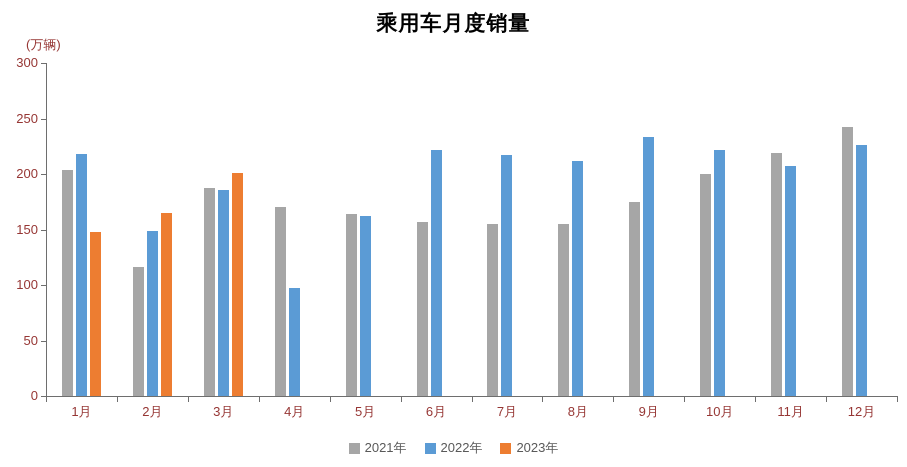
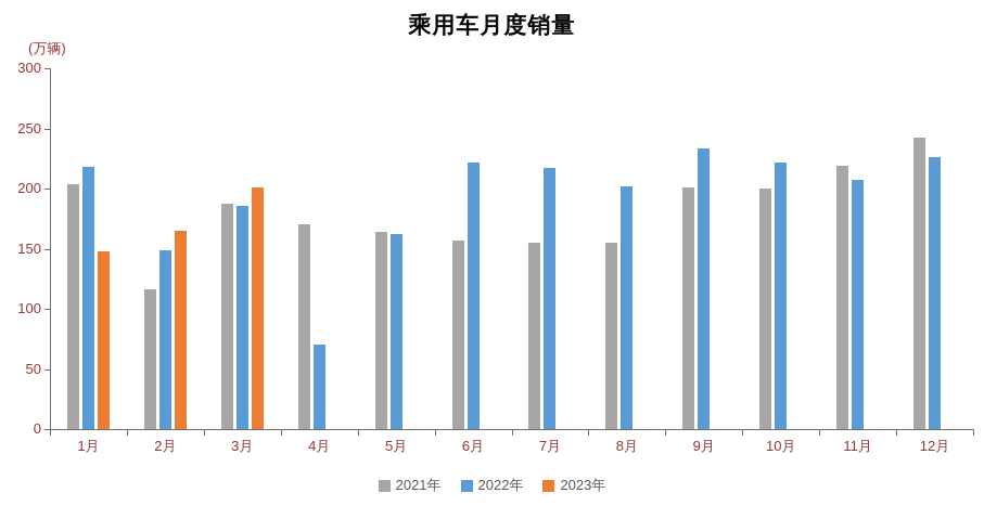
2022年/4月: 97 -> 70
2022年/8月: 212 -> 202
2021年/9月: 175 -> 201
